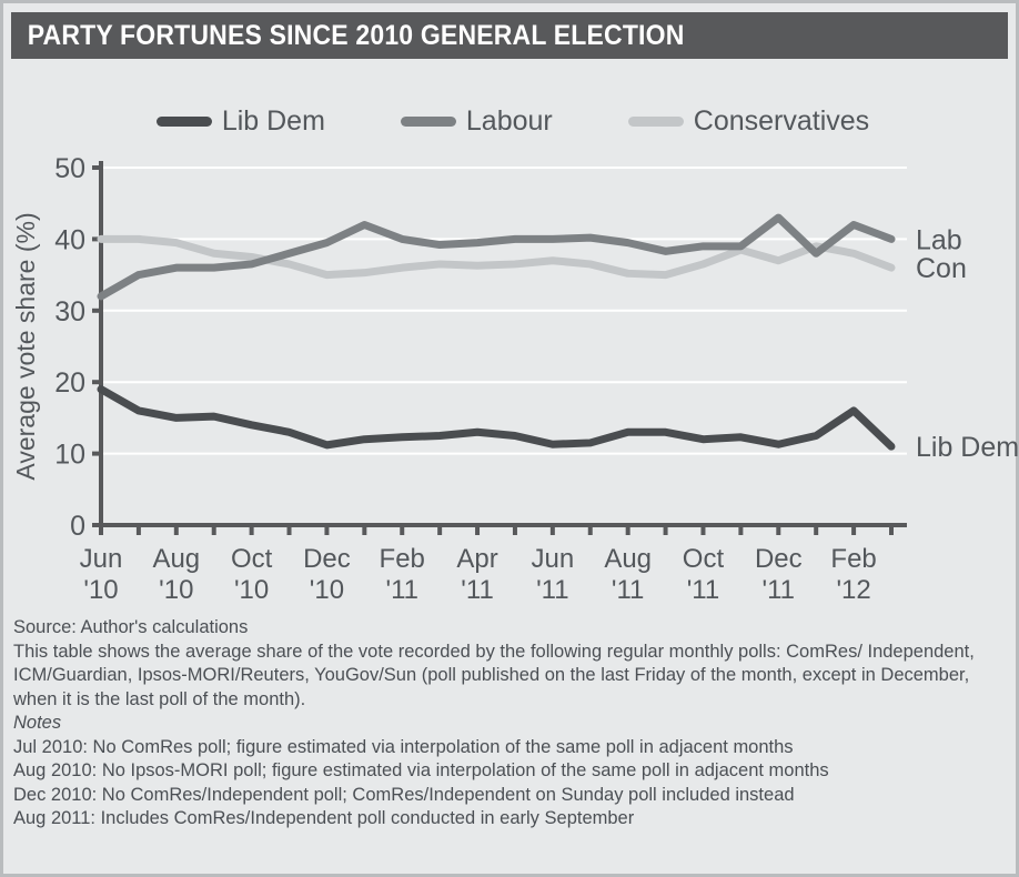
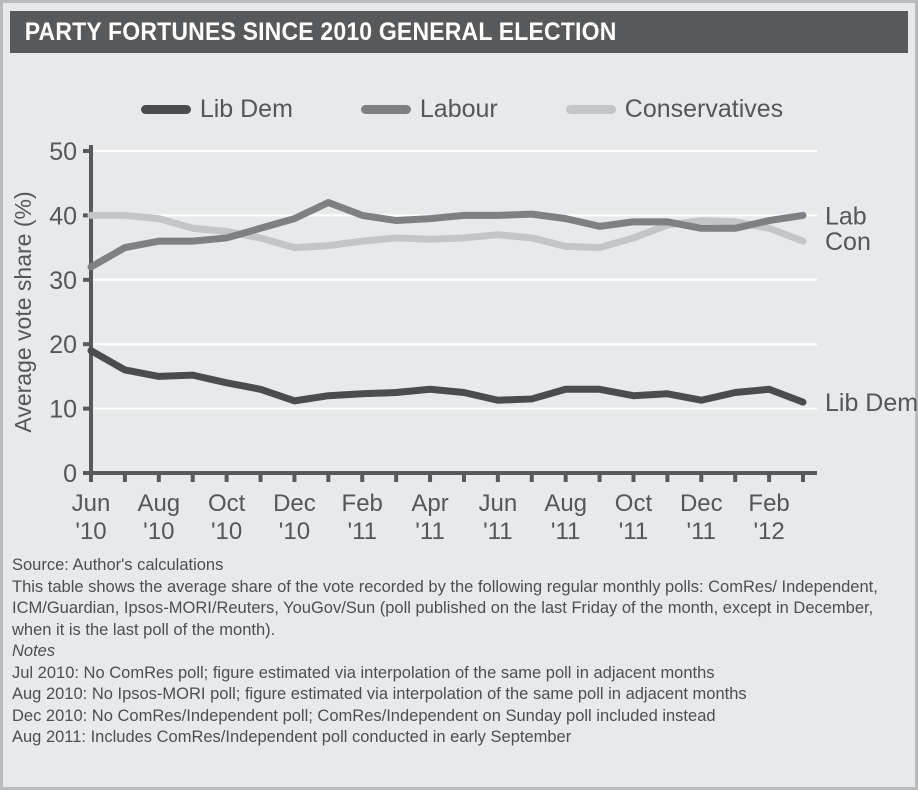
Labour/Dec '11: 43 -> 38
Conservatives/Dec '11: 37 -> 39
Lib Dem/Feb '12: 16 -> 13
Labour/Feb '12: 42 -> 39
